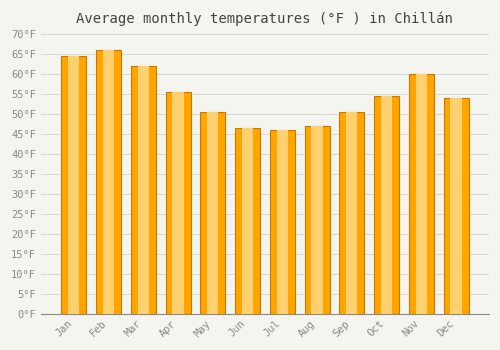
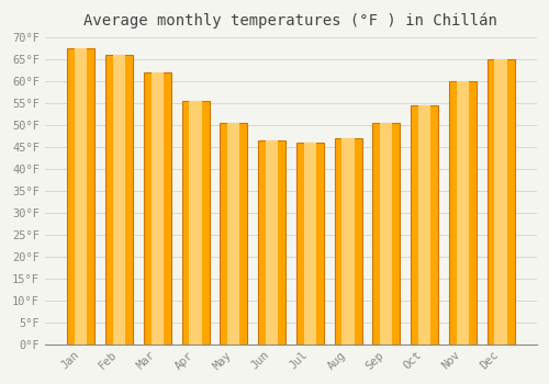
Jan: 64.5°F -> 67.5°F
Dec: 54.0°F -> 65.0°F
